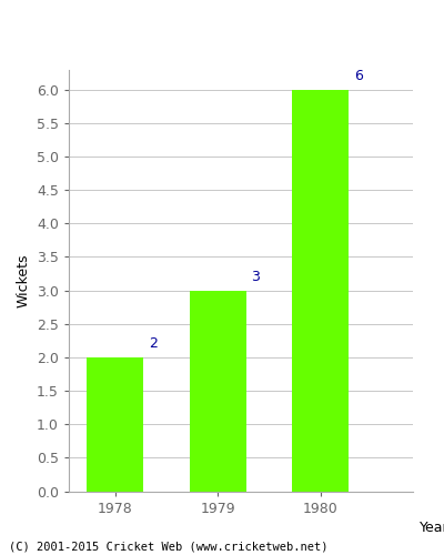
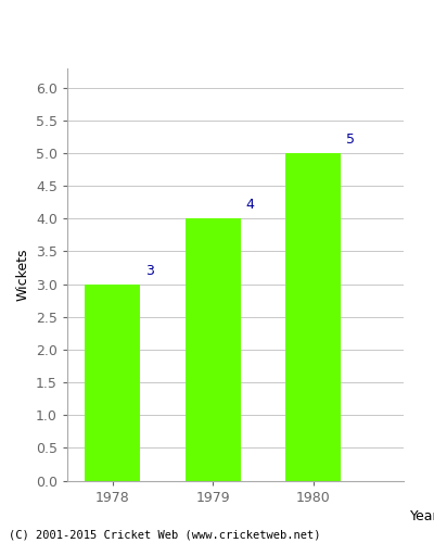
1978: 2 -> 3
1979: 3 -> 4
1980: 6 -> 5
